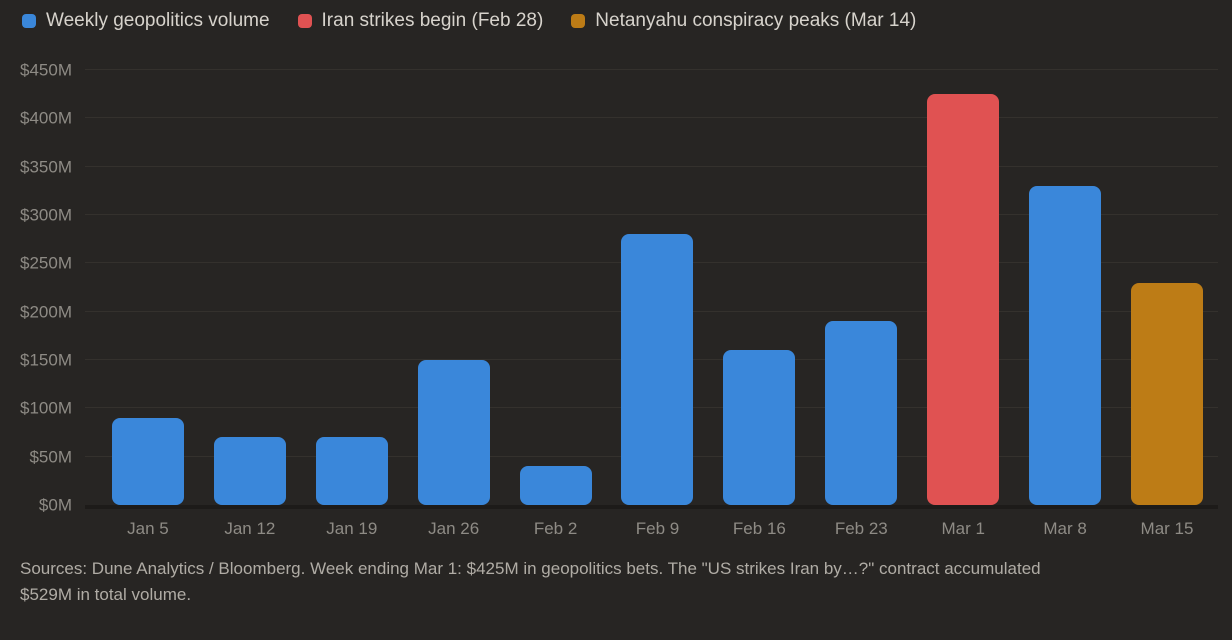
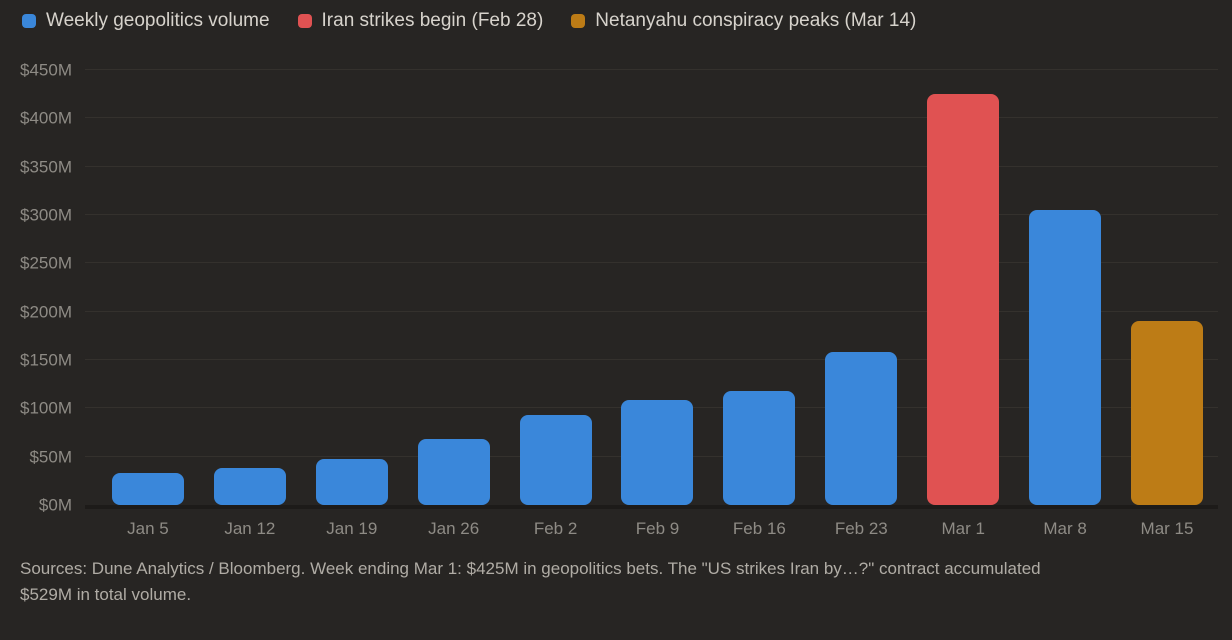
Jan 5: $90M -> $30M
Jan 12: $70M -> $40M
Jan 19: $70M -> $50M
Jan 26: $150M -> $70M
Feb 2: $40M -> $90M
Feb 9: $280M -> $110M
Feb 16: $160M -> $120M
Feb 23: $190M -> $160M
Mar 8: $330M -> $300M
Mar 15: $230M -> $190M
